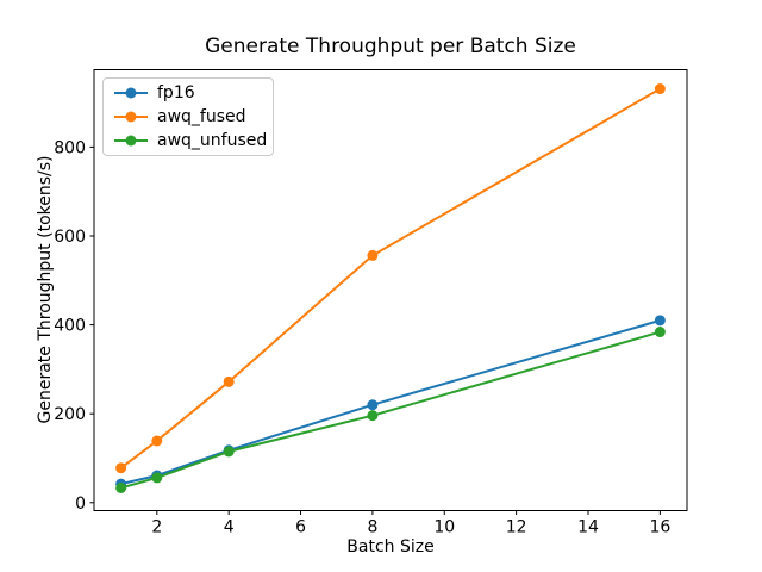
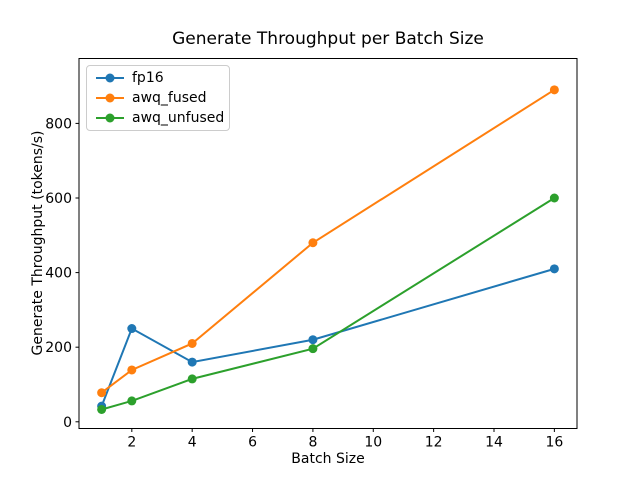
fp16/2: 60 -> 250
fp16/4: 120 -> 160
awq_fused/4: 270 -> 210
awq_fused/8: 560 -> 480
awq_fused/16: 930 -> 890
awq_unfused/16: 380 -> 600
